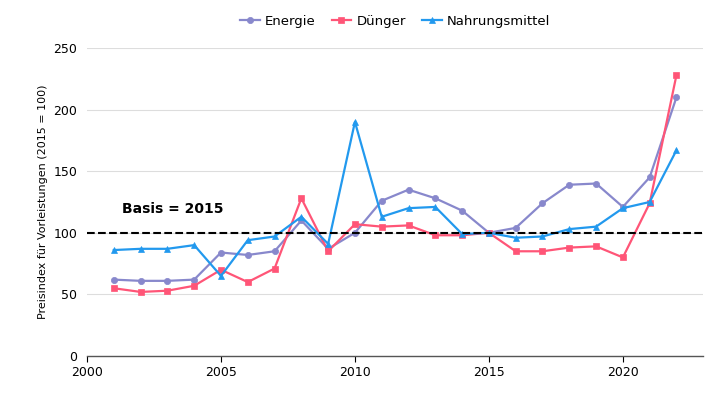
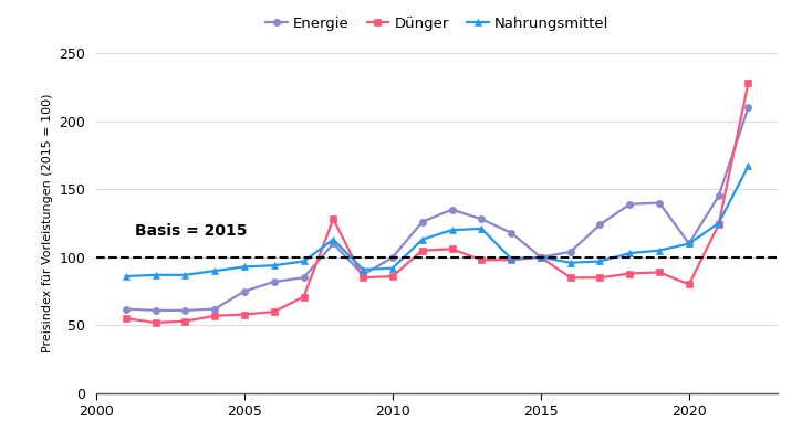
Energie/2005: 84 -> 75
Dünger/2005: 70 -> 58
Nahrungsmittel/2005: 65 -> 93
Dünger/2010: 107 -> 86
Nahrungsmittel/2010: 190 -> 92
Energie/2020: 121 -> 110
Nahrungsmittel/2020: 120 -> 110
